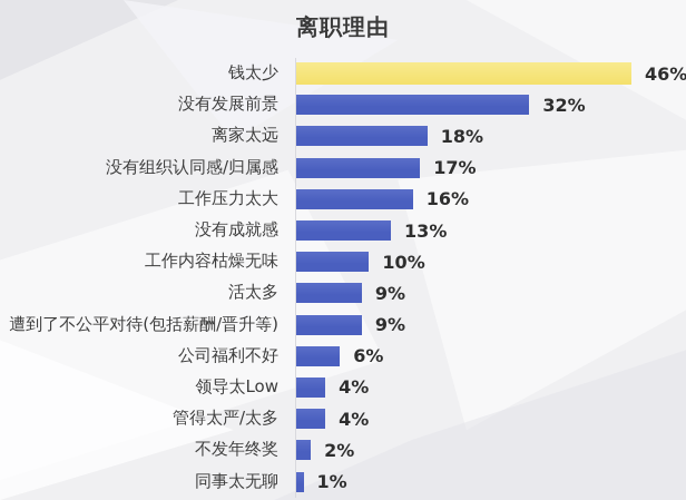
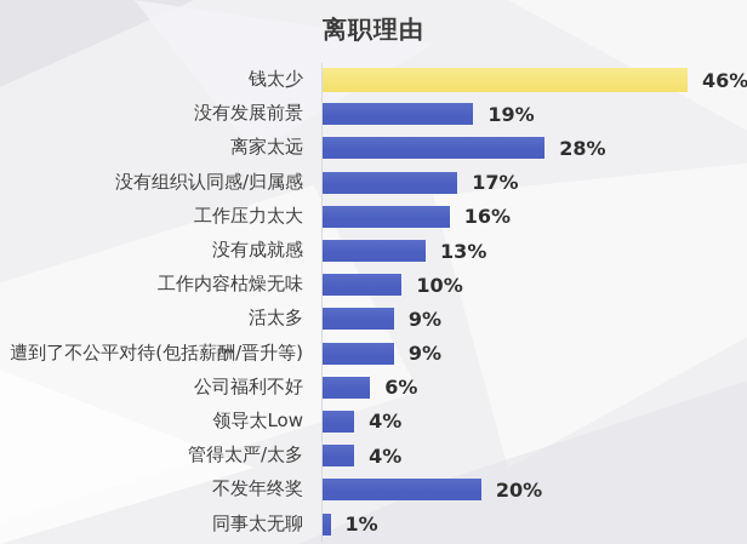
没有发展前景: 32% -> 19%
离家太远: 18% -> 28%
不发年终奖: 2% -> 20%
